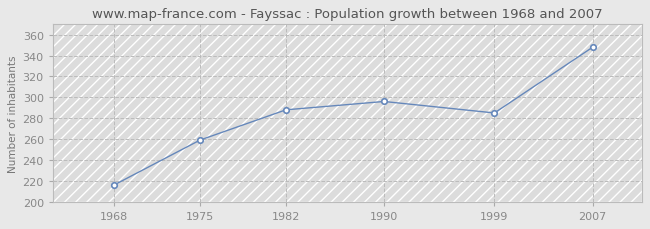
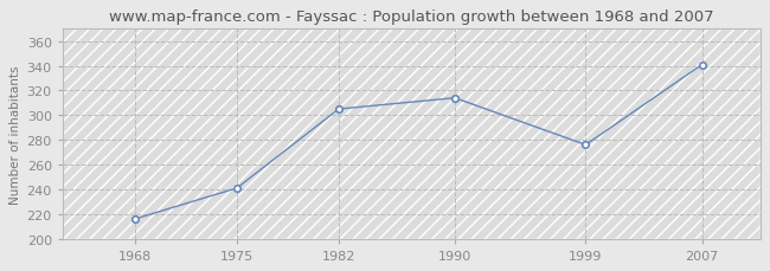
1975: 259 -> 241
1982: 288 -> 305
1990: 296 -> 314
1999: 285 -> 276
2007: 348 -> 341
